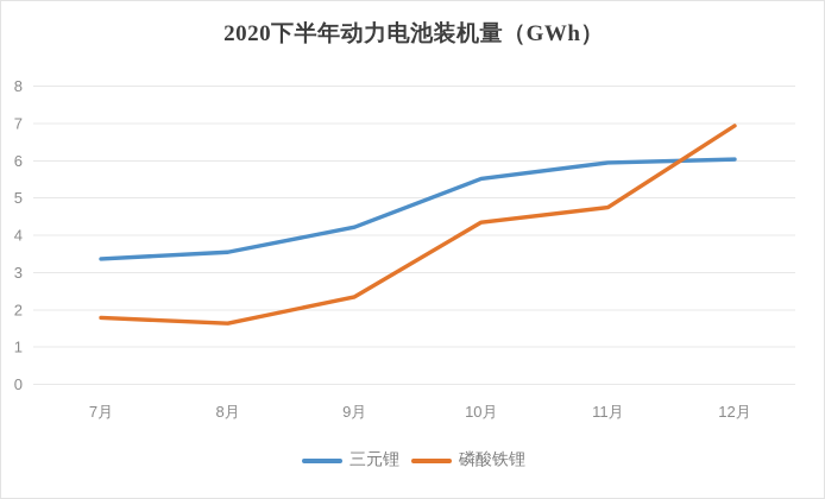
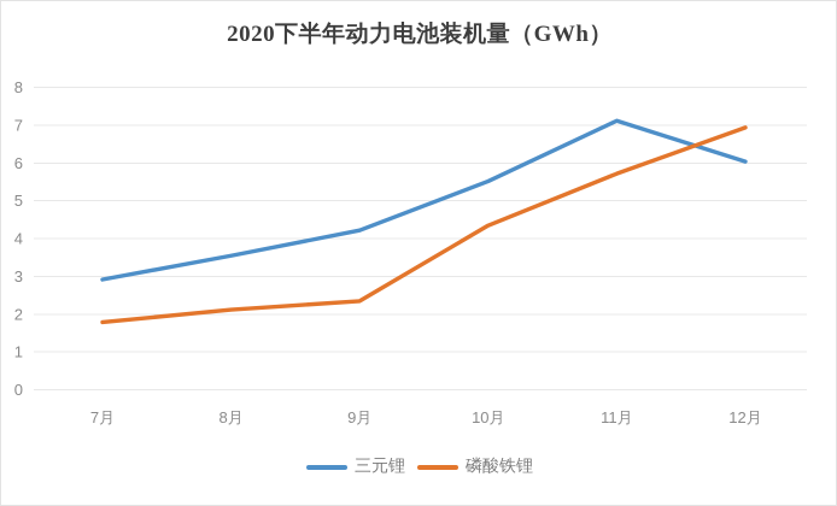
三元锂/7月: 3.4 -> 2.9
磷酸铁锂/8月: 1.6 -> 2.1
三元锂/11月: 5.9 -> 7.1
磷酸铁锂/11月: 4.7 -> 5.7
